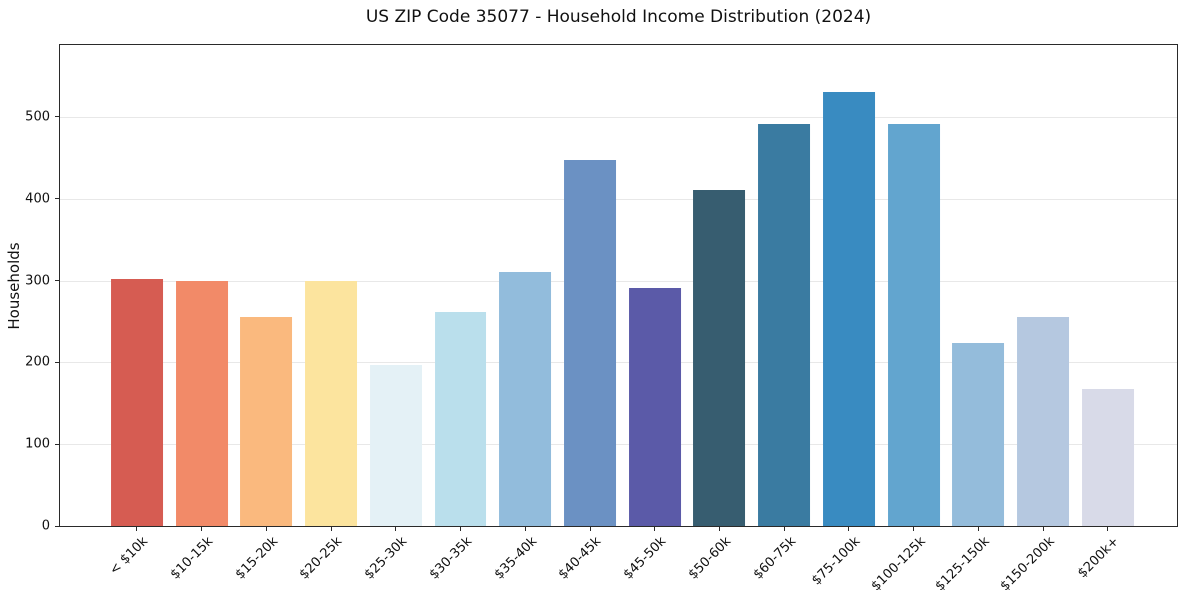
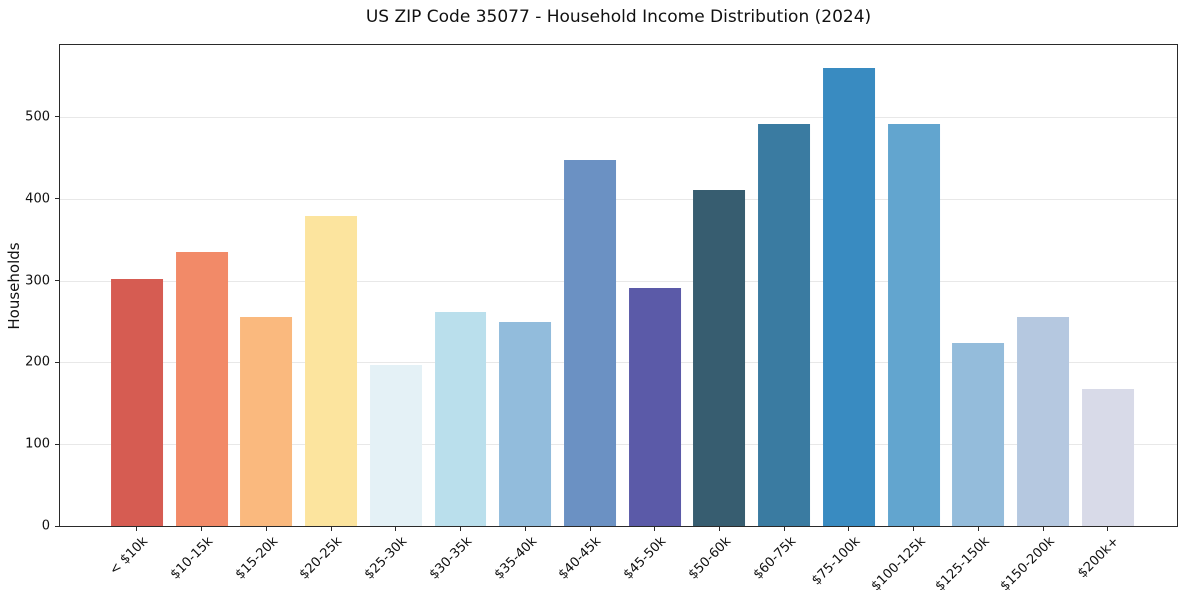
$10-15k: 300 -> 340
$20-25k: 300 -> 380
$35-40k: 310 -> 250
$75-100k: 530 -> 560
